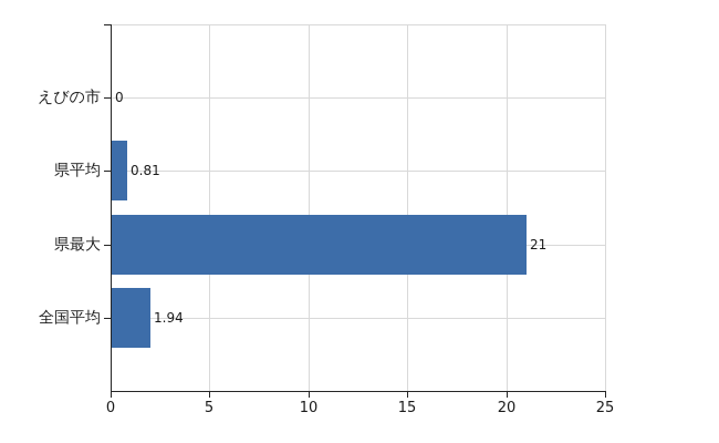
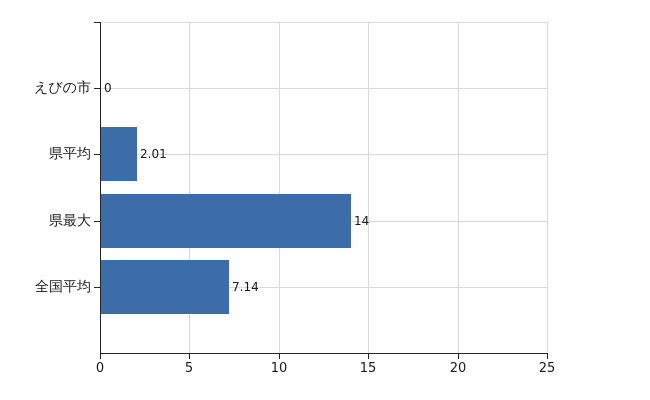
県平均: 0.81 -> 2.01
県最大: 21 -> 14
全国平均: 1.94 -> 7.14
